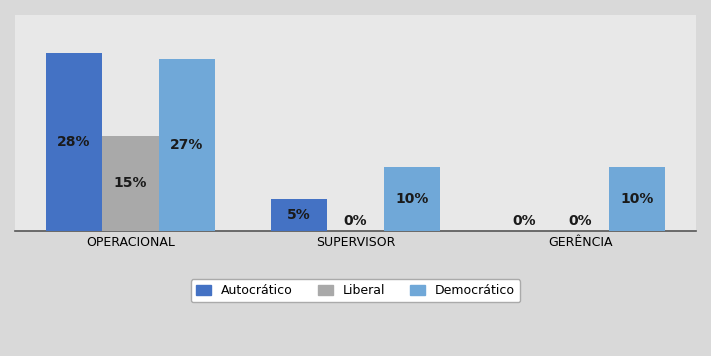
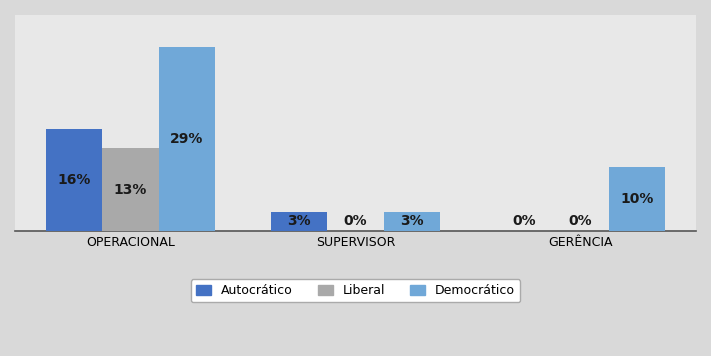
Autocrático/OPERACIONAL: 28% -> 16%
Liberal/OPERACIONAL: 15% -> 13%
Democrático/OPERACIONAL: 27% -> 29%
Autocrático/SUPERVISOR: 5% -> 3%
Democrático/SUPERVISOR: 10% -> 3%
